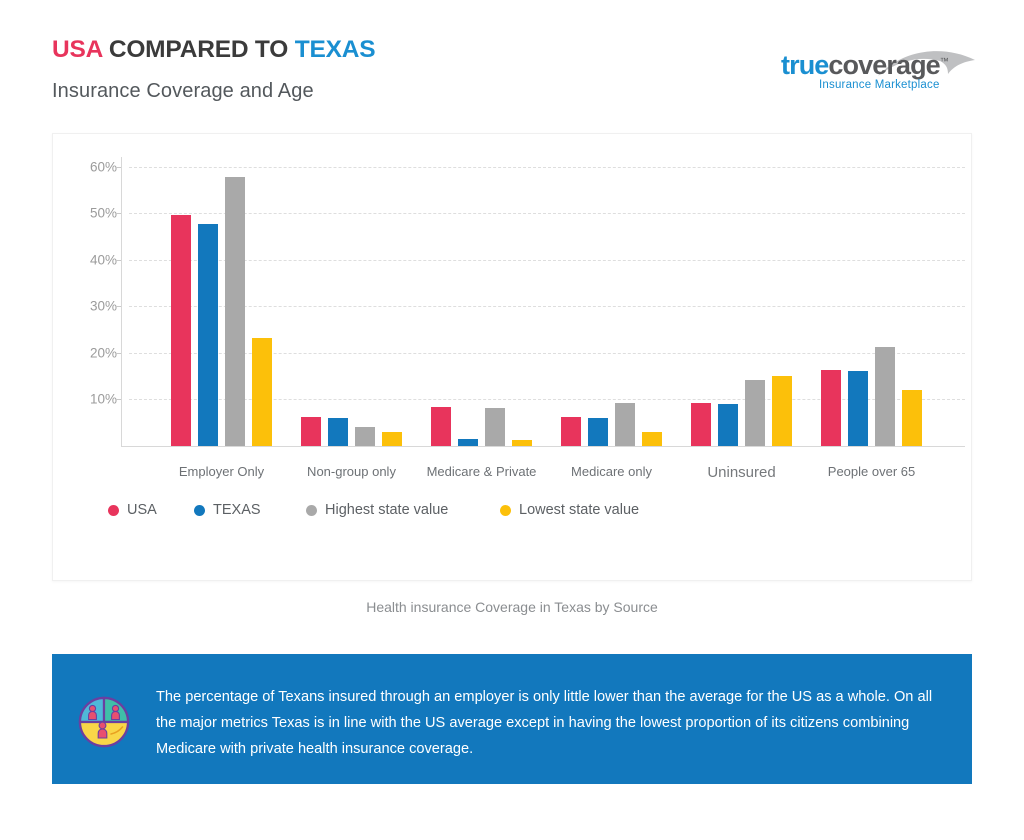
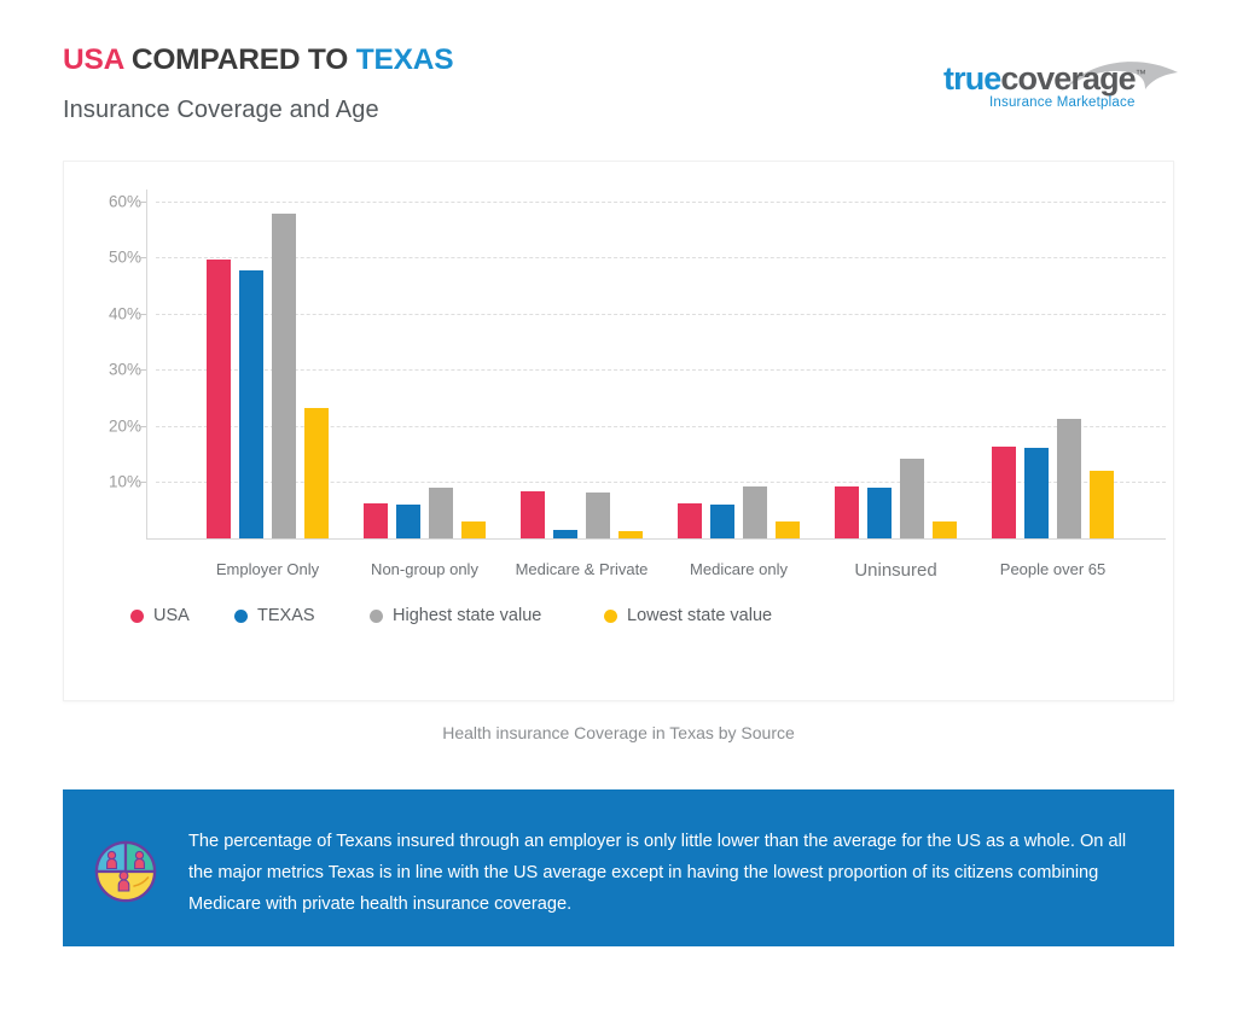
Highest state value/Non-group only: 4% -> 9%
Lowest state value/Uninsured: 15% -> 3%
